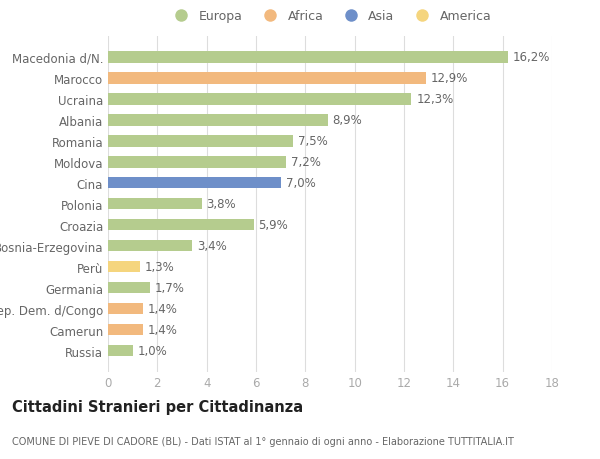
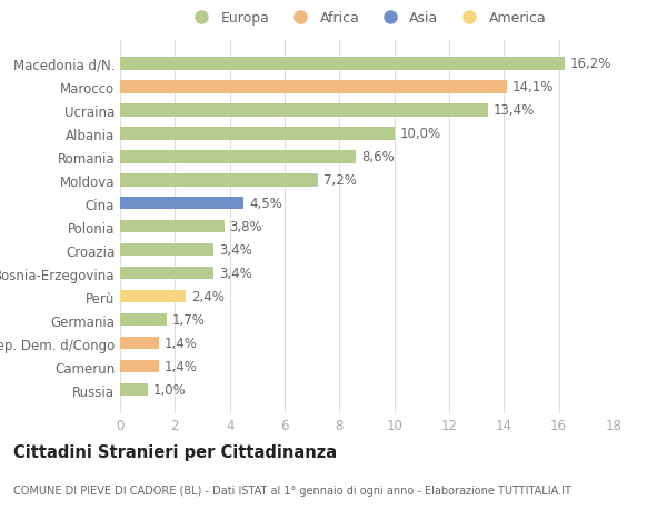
Marocco: 12,9% -> 14,1%
Ucraina: 12,3% -> 13,4%
Albania: 8,9% -> 10,0%
Romania: 7,5% -> 8,6%
Cina: 7,0% -> 4,5%
Croazia: 5,9% -> 3,4%
Perù: 1,3% -> 2,4%
